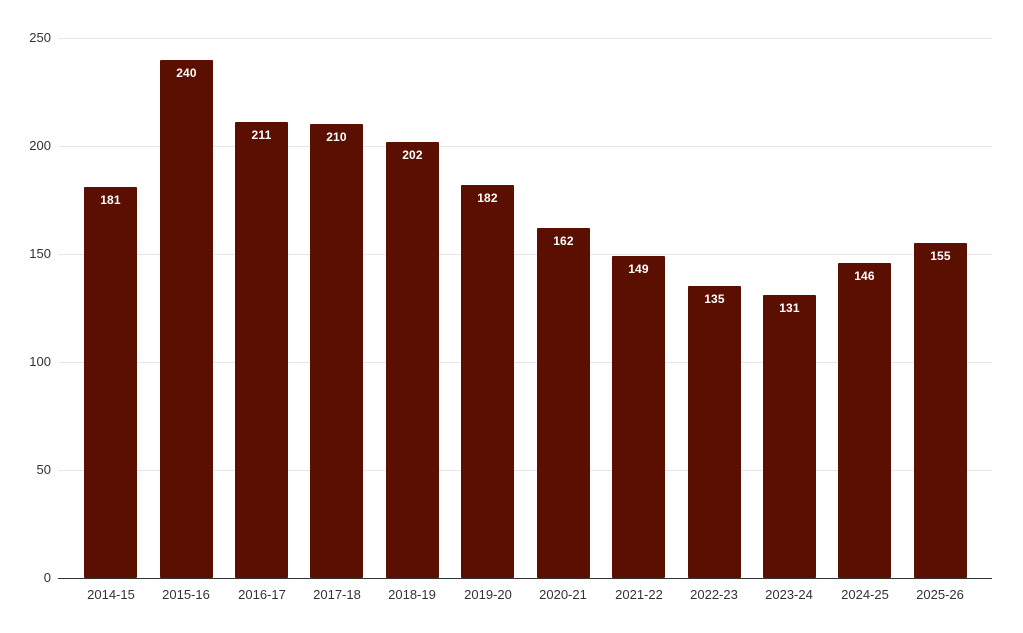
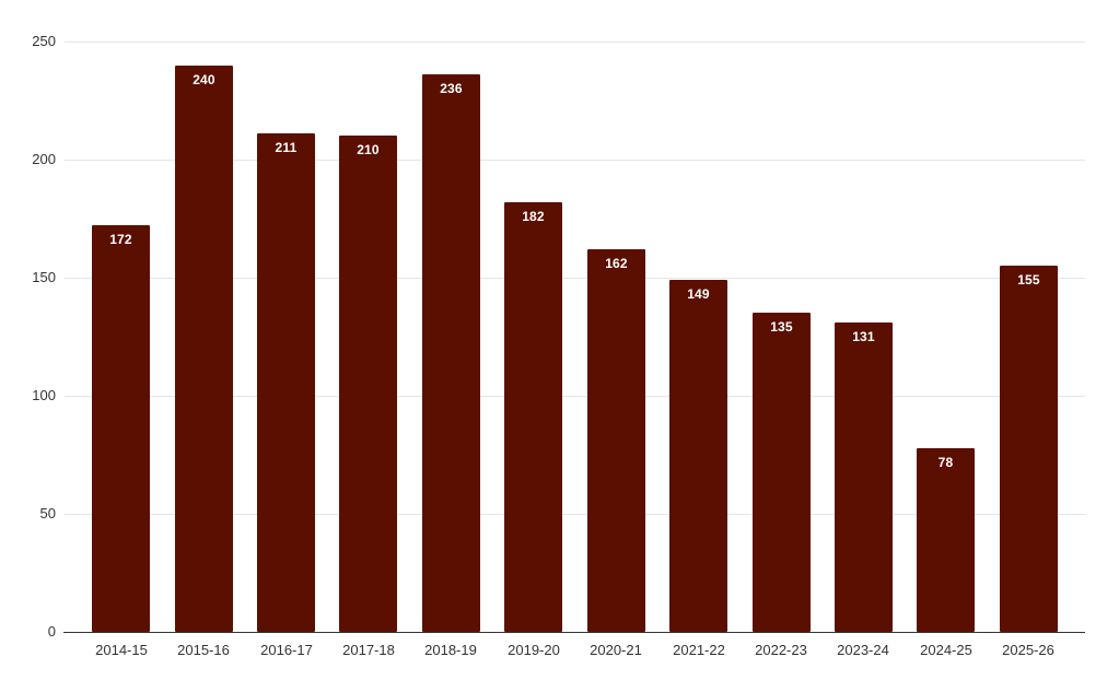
2014-15: 181 -> 172
2018-19: 202 -> 236
2024-25: 146 -> 78
